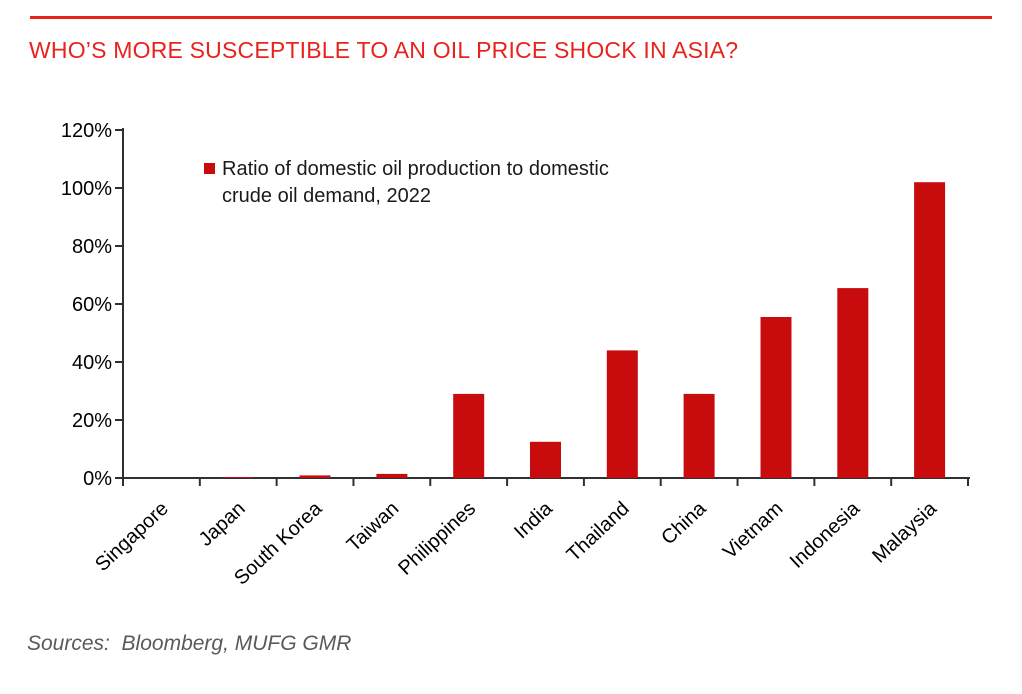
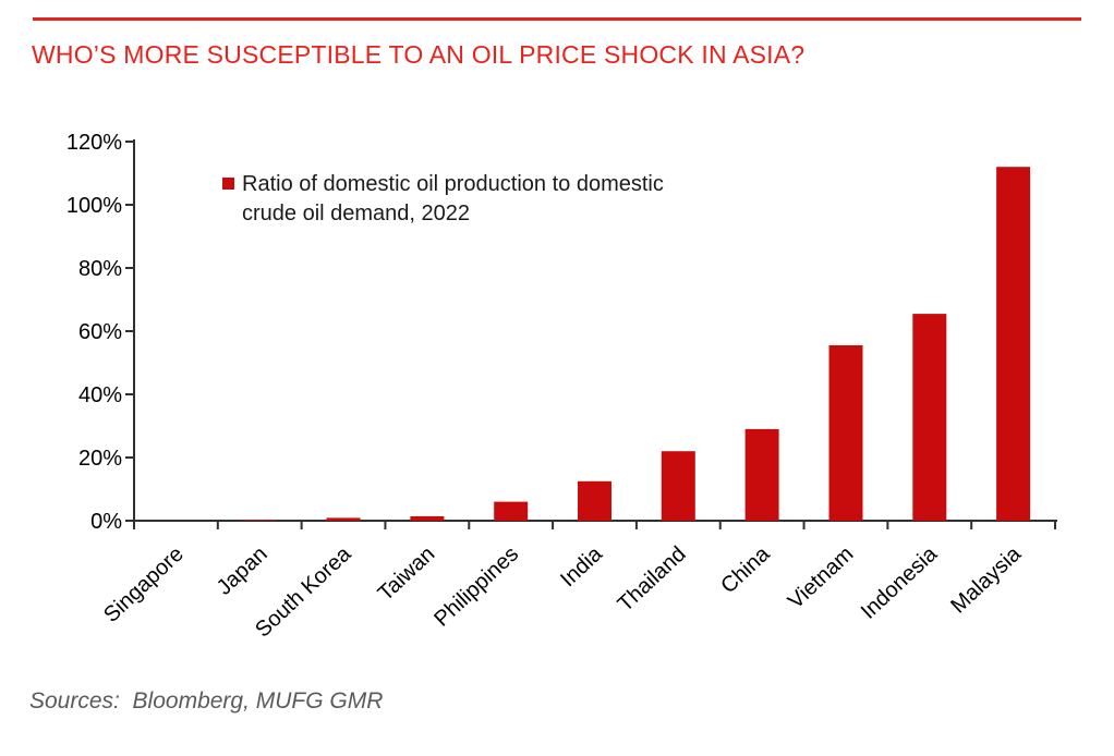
Philippines: 29% -> 6%
Thailand: 44% -> 22%
Malaysia: 102% -> 112%
